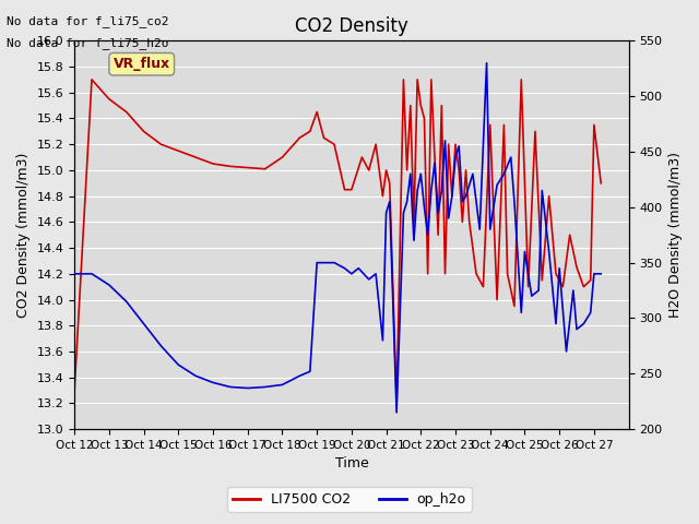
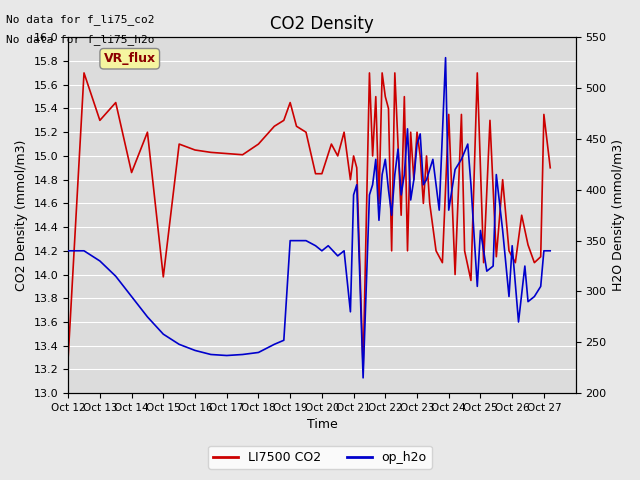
LI7500 CO2/Oct 13: 15.55 -> 15.30
LI7500 CO2/Oct 14: 15.30 -> 14.86
LI7500 CO2/Oct 15: 15.15 -> 13.98
